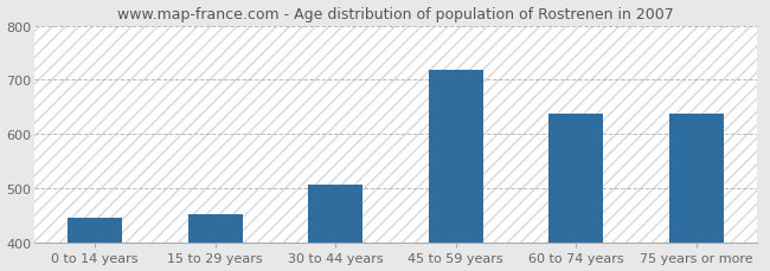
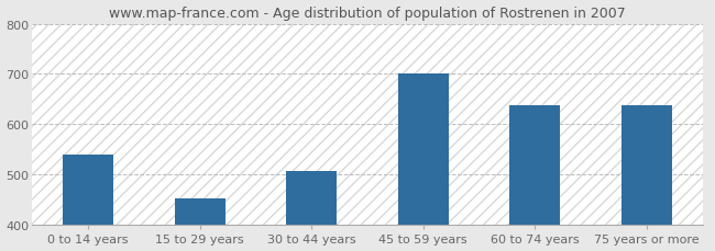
0 to 14 years: 445 -> 540
45 to 59 years: 719 -> 700
